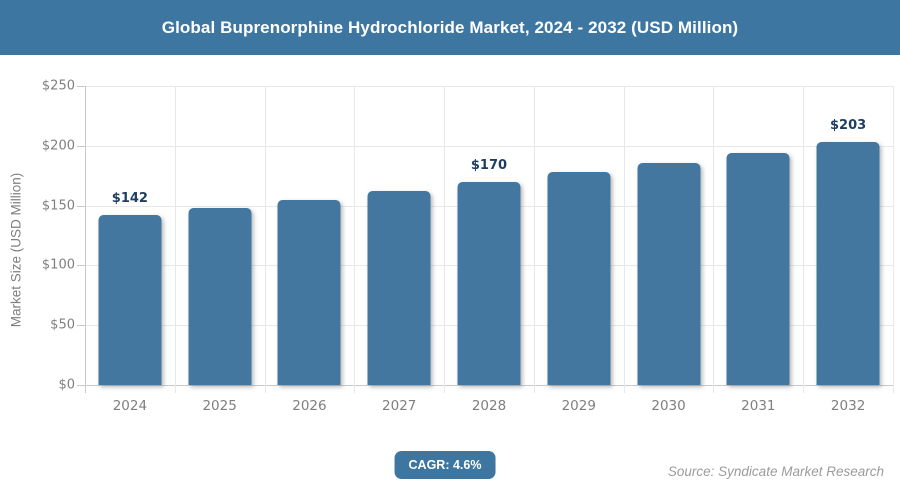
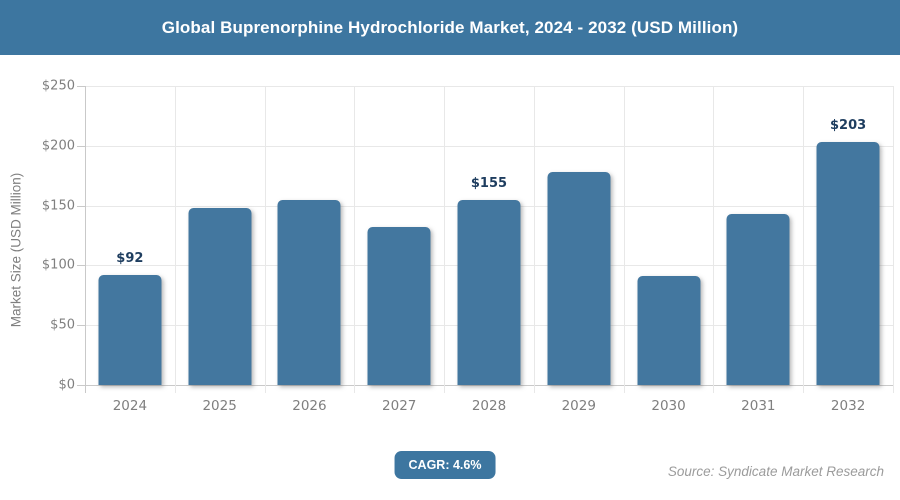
2024: $142 -> $92
2027: $162 -> $132
2028: $170 -> $155
2030: $186 -> $91
2031: $194 -> $143
